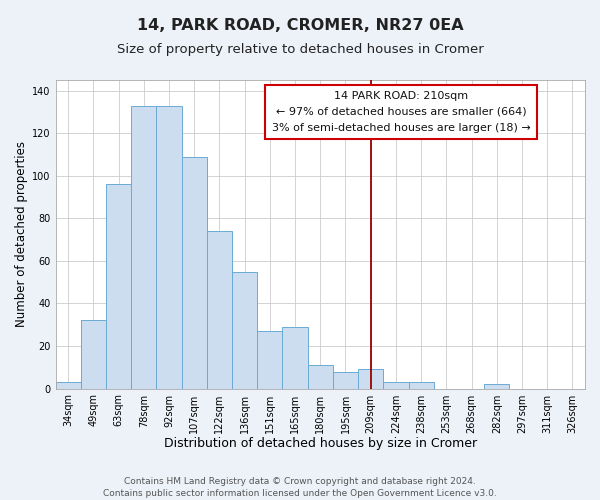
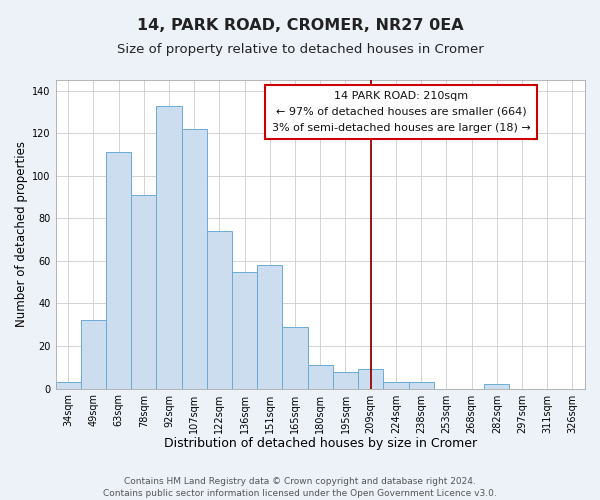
63sqm: 96 -> 111
78sqm: 133 -> 91
107sqm: 109 -> 122
151sqm: 27 -> 58
